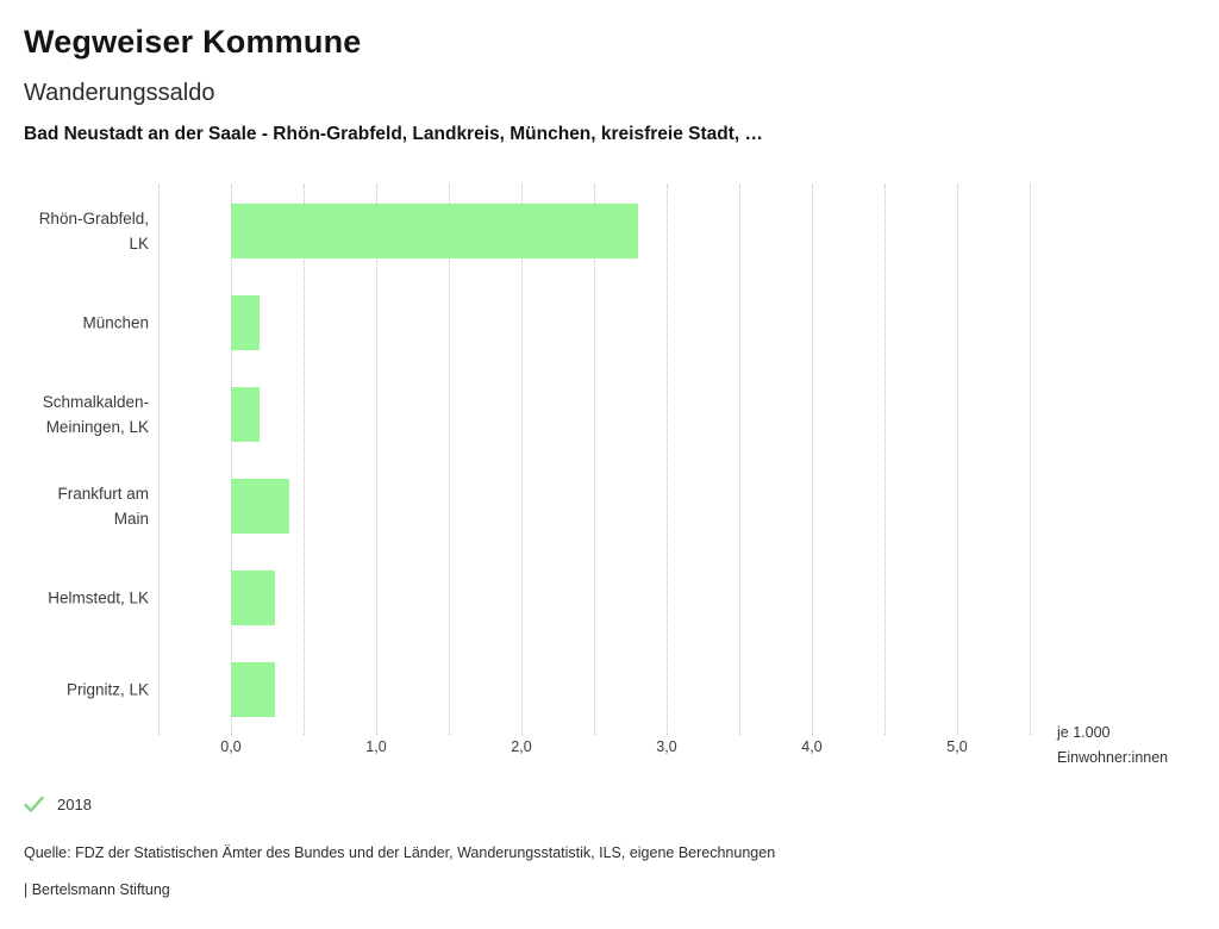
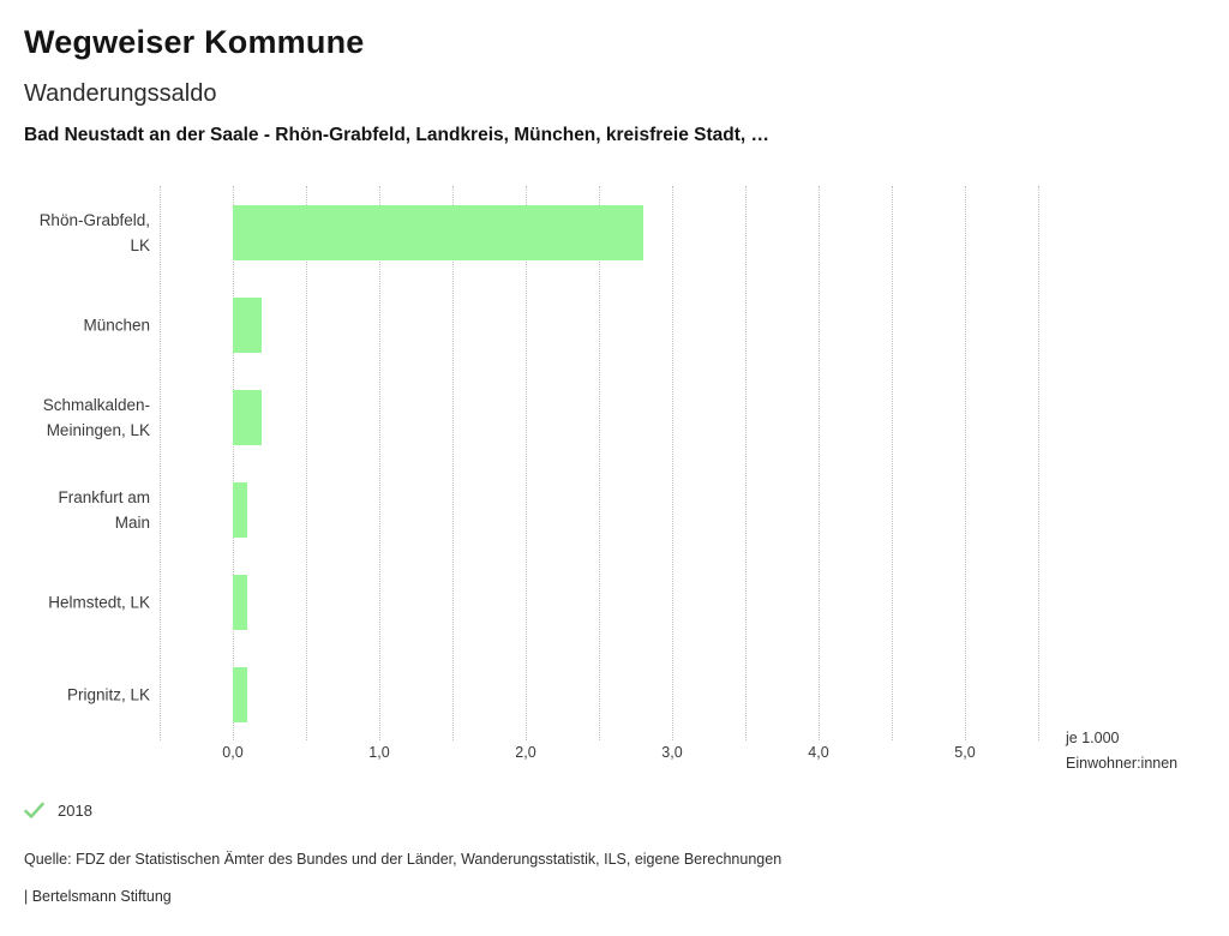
Frankfurt am Main: 0,4 -> 0,1
Helmstedt, LK: 0,3 -> 0,1
Prignitz, LK: 0,3 -> 0,1
